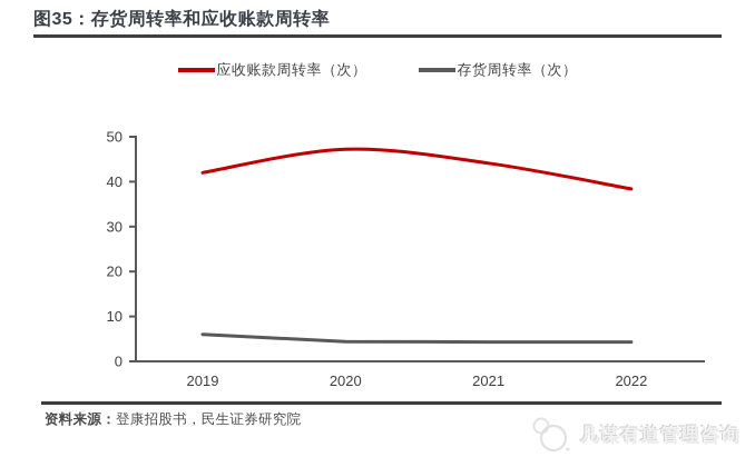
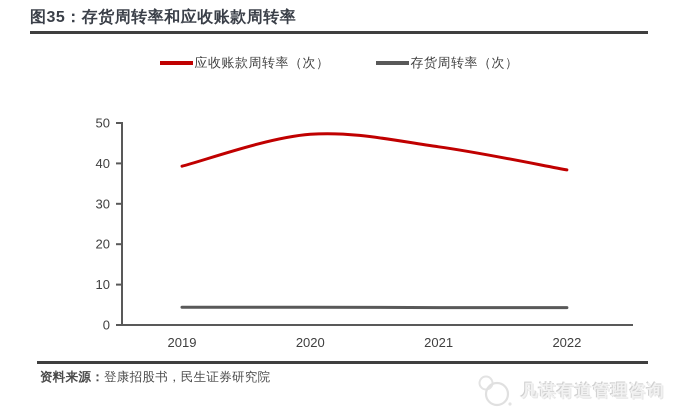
应收账款周转率（次）/2019: 42 -> 39
存货周转率（次）/2019: 6 -> 4
